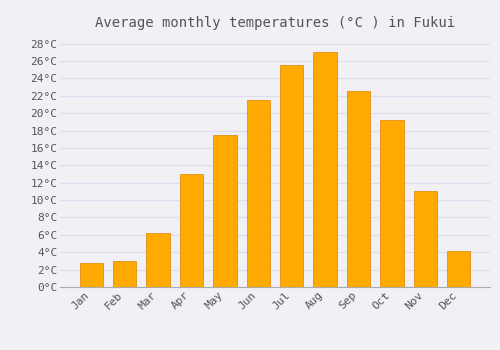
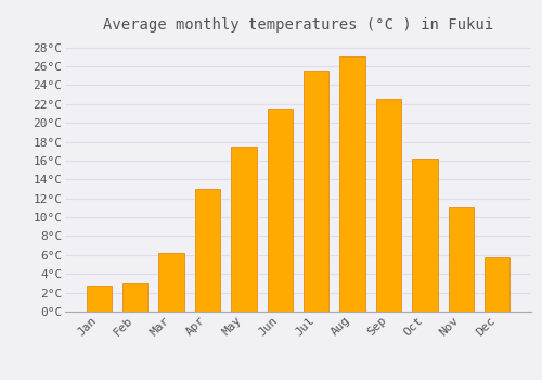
Oct: 19.2°C -> 16.2°C
Dec: 4.2°C -> 5.8°C
